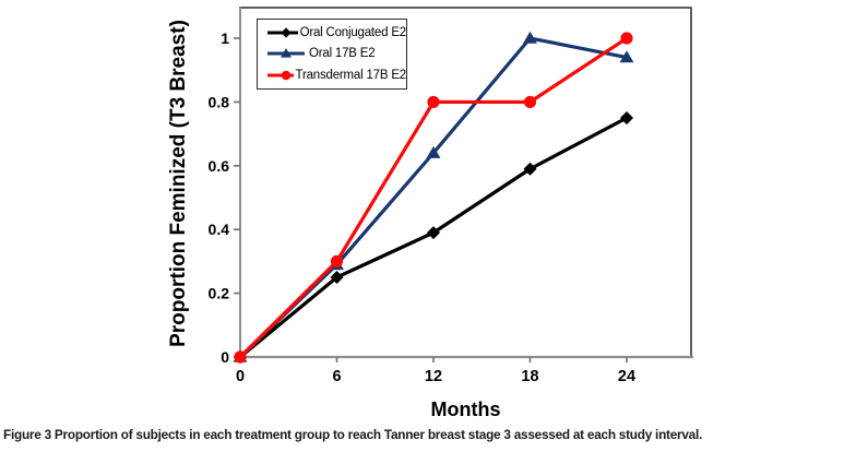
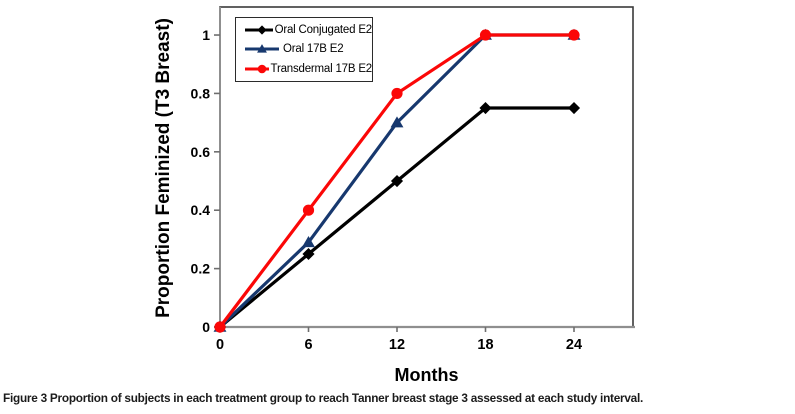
Transdermal 17B E2/6: 0.3 -> 0.4
Oral Conjugated E2/12: 0.39 -> 0.50
Oral 17B E2/12: 0.64 -> 0.70
Oral Conjugated E2/18: 0.59 -> 0.75
Transdermal 17B E2/18: 0.8 -> 1.0
Oral 17B E2/24: 0.94 -> 1.00
